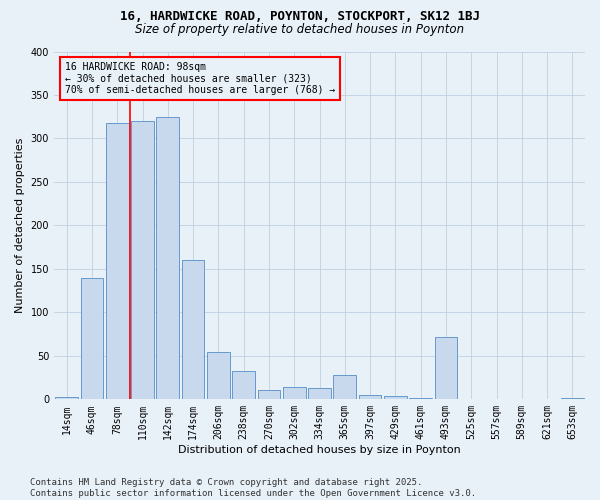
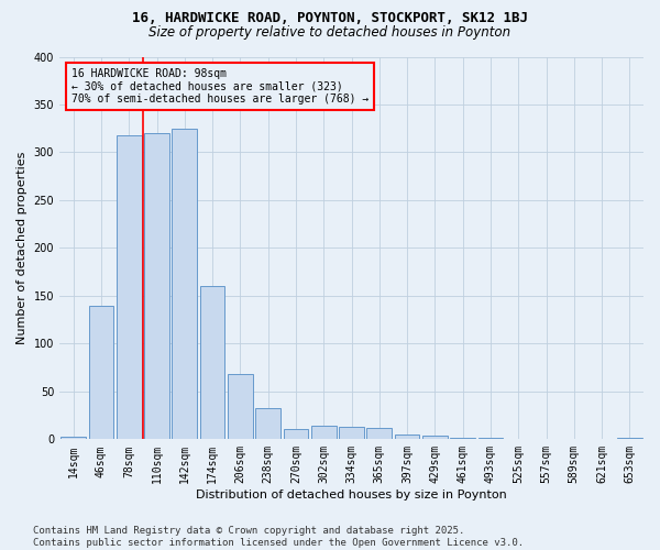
206sqm: 54 -> 68
365sqm: 28 -> 12
493sqm: 72 -> 1
